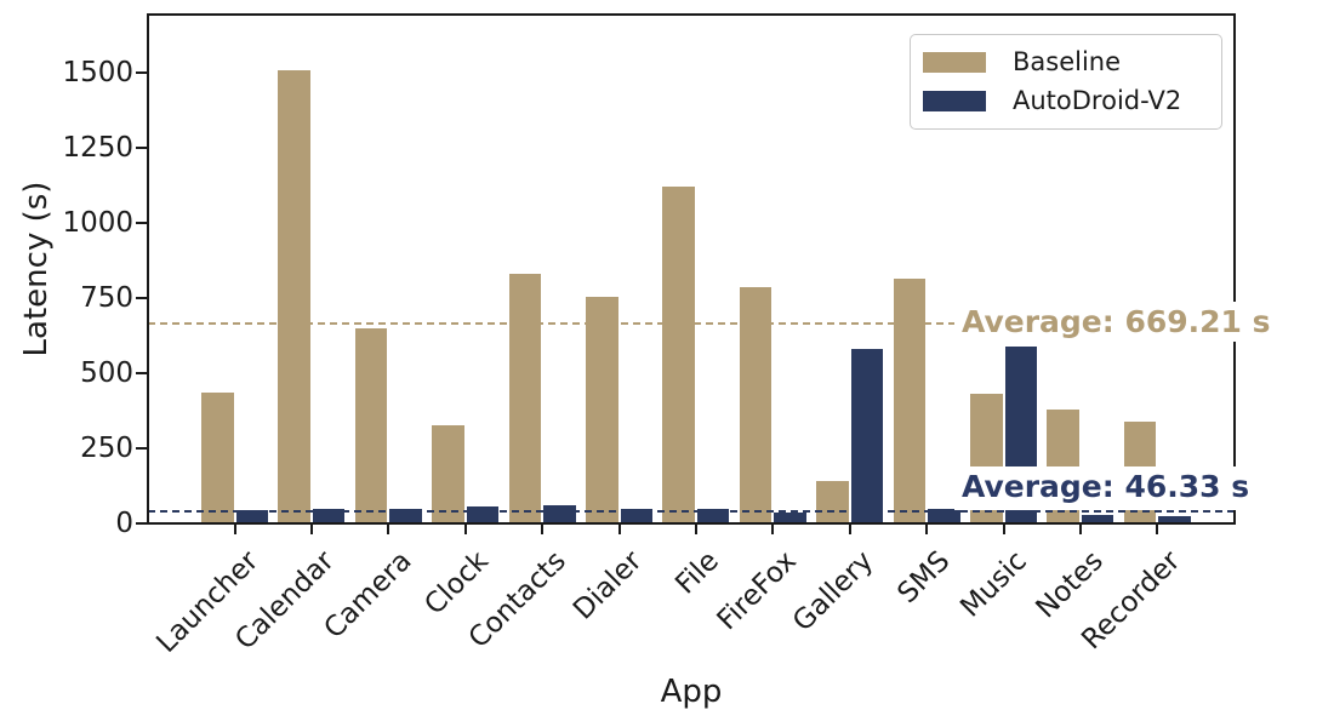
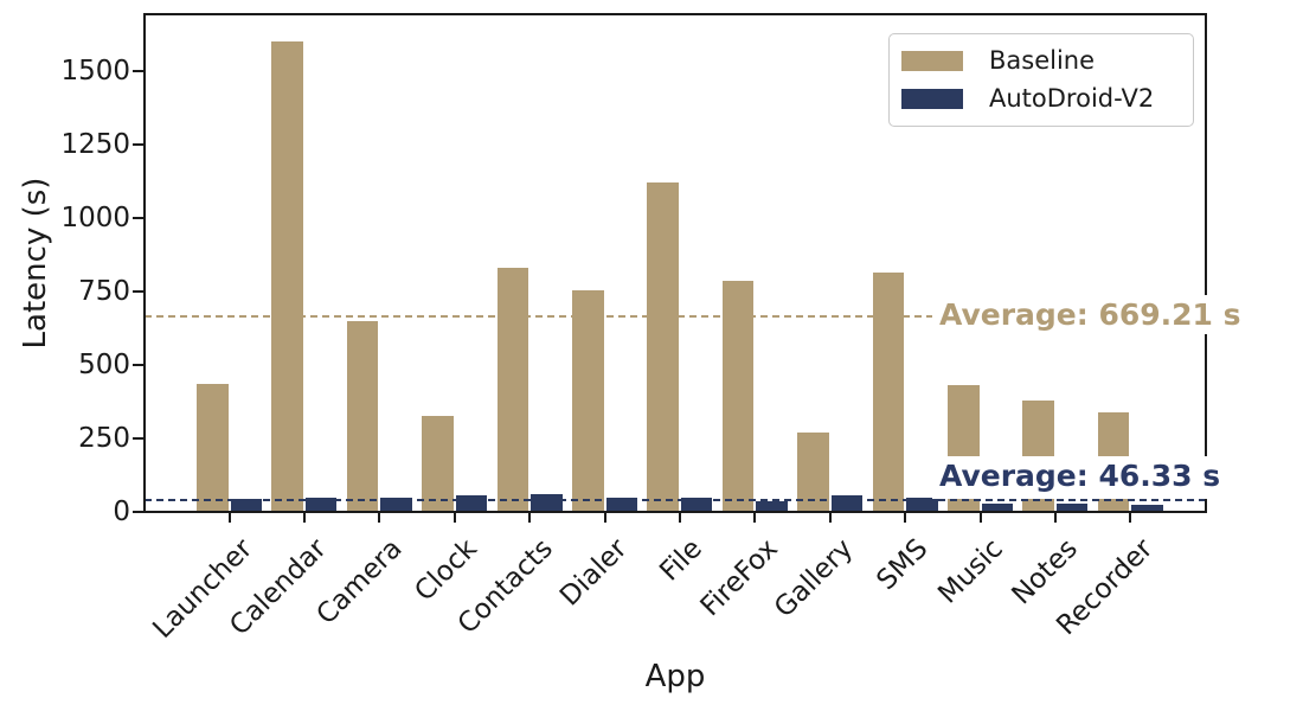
Baseline/Calendar: 1510 -> 1600
Baseline/Gallery: 140 -> 270
AutoDroid-V2/Gallery: 580 -> 60
AutoDroid-V2/Music: 590 -> 30
